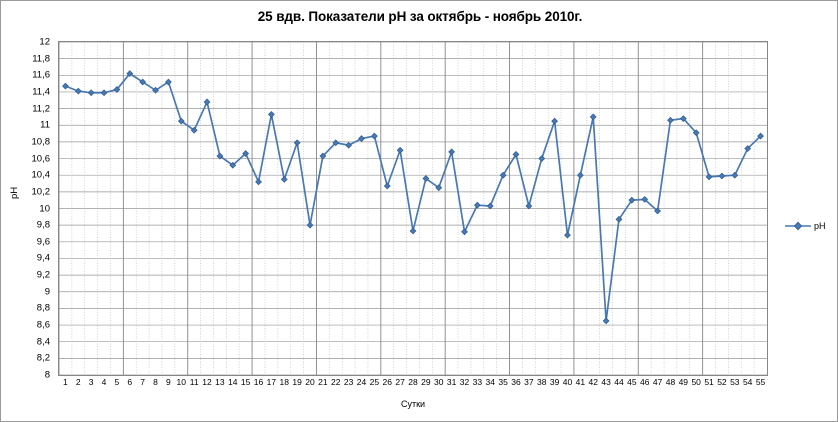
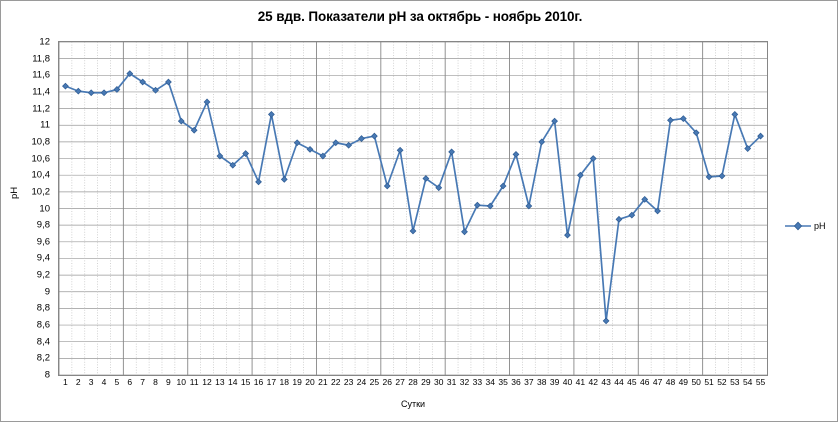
20: 9,8 -> 10,7
35: 10,4 -> 10,3
38: 10,6 -> 10,8
42: 11,1 -> 10,6
45: 10,1 -> 9,9
53: 10,4 -> 11,1
